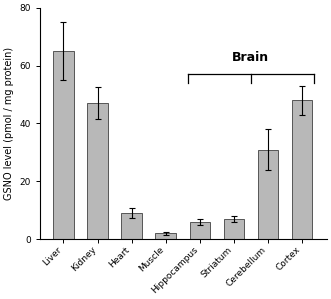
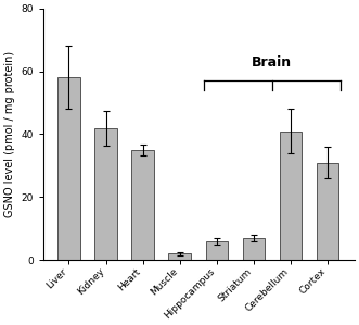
Liver: 65 -> 58
Kidney: 47 -> 42
Heart: 9 -> 35
Cerebellum: 31 -> 41
Cortex: 48 -> 31
